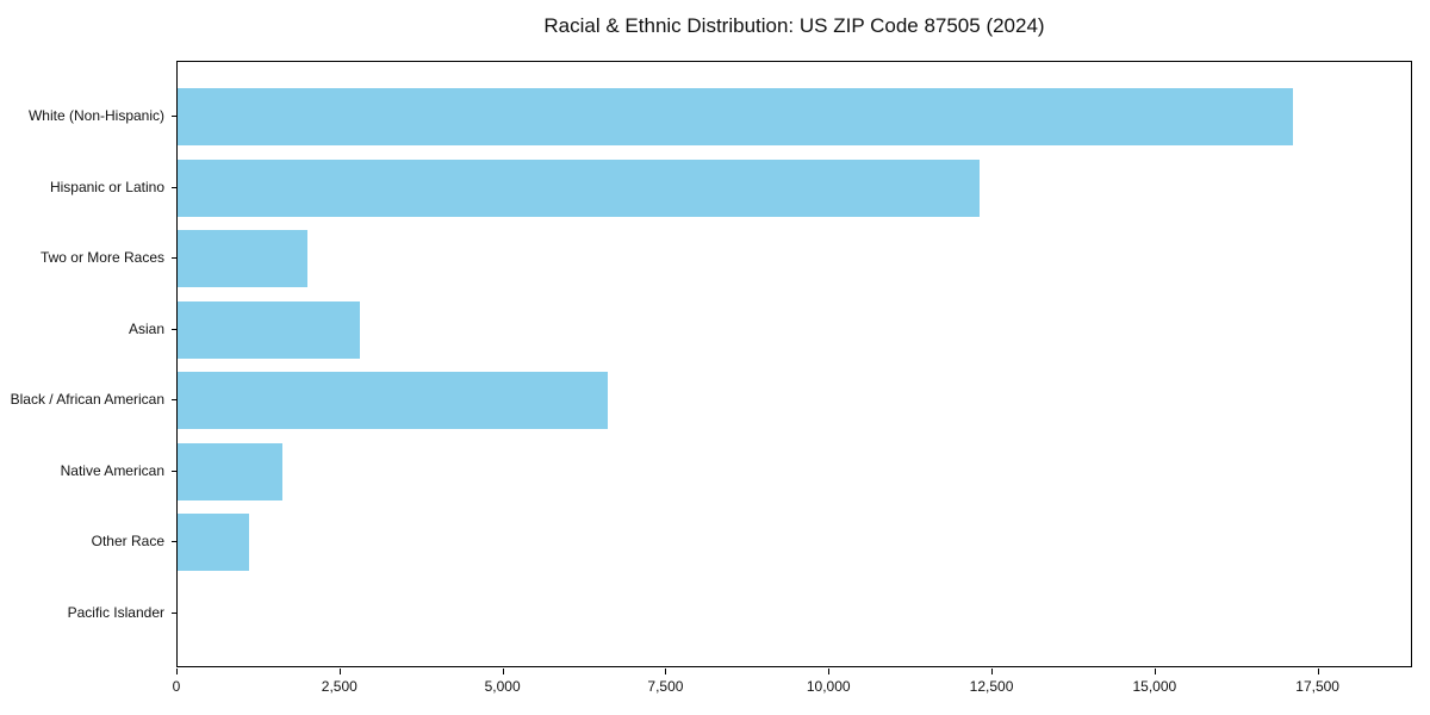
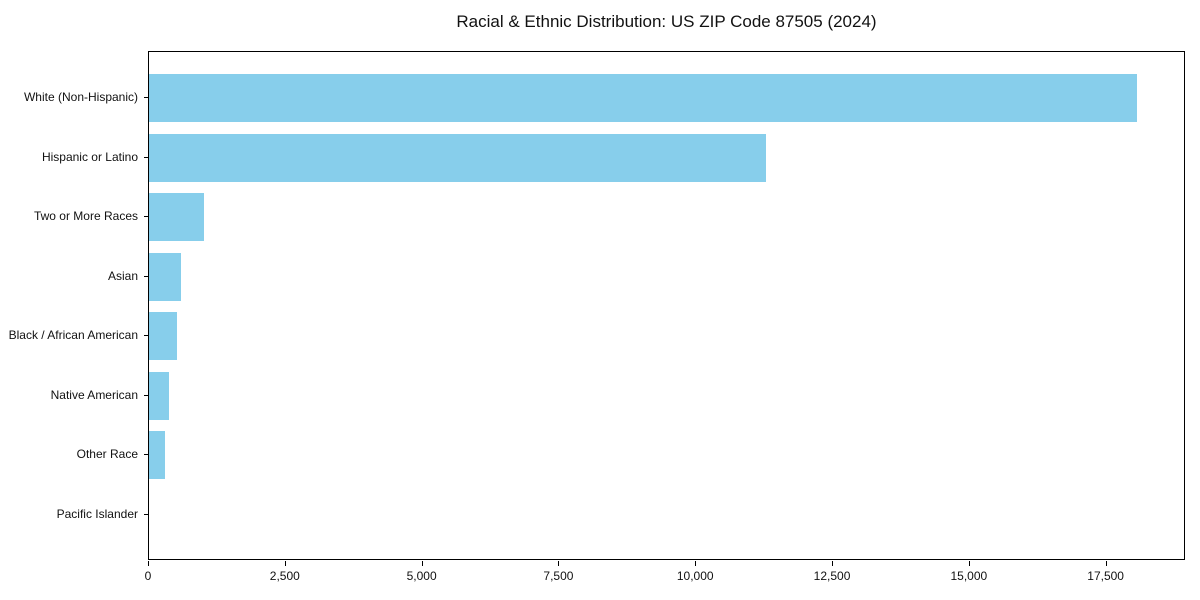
White (Non-Hispanic): 17100 -> 18000
Hispanic or Latino: 12300 -> 11300
Two or More Races: 2000 -> 1000
Asian: 2800 -> 600
Black / African American: 6600 -> 500
Native American: 1600 -> 400
Other Race: 1100 -> 300
